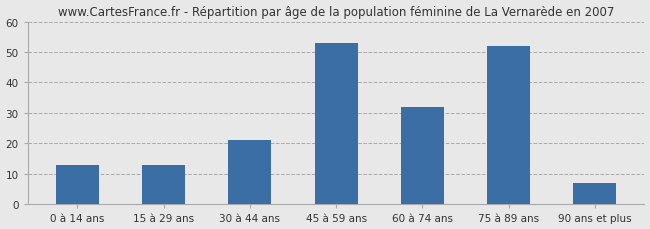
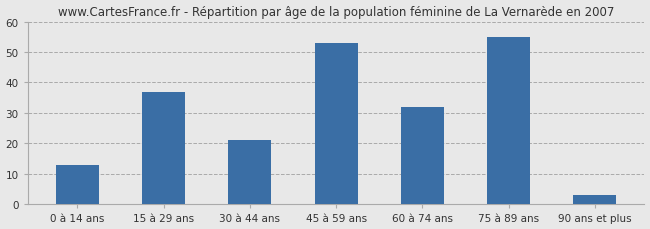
15 à 29 ans: 13 -> 37
75 à 89 ans: 52 -> 55
90 ans et plus: 7 -> 3
